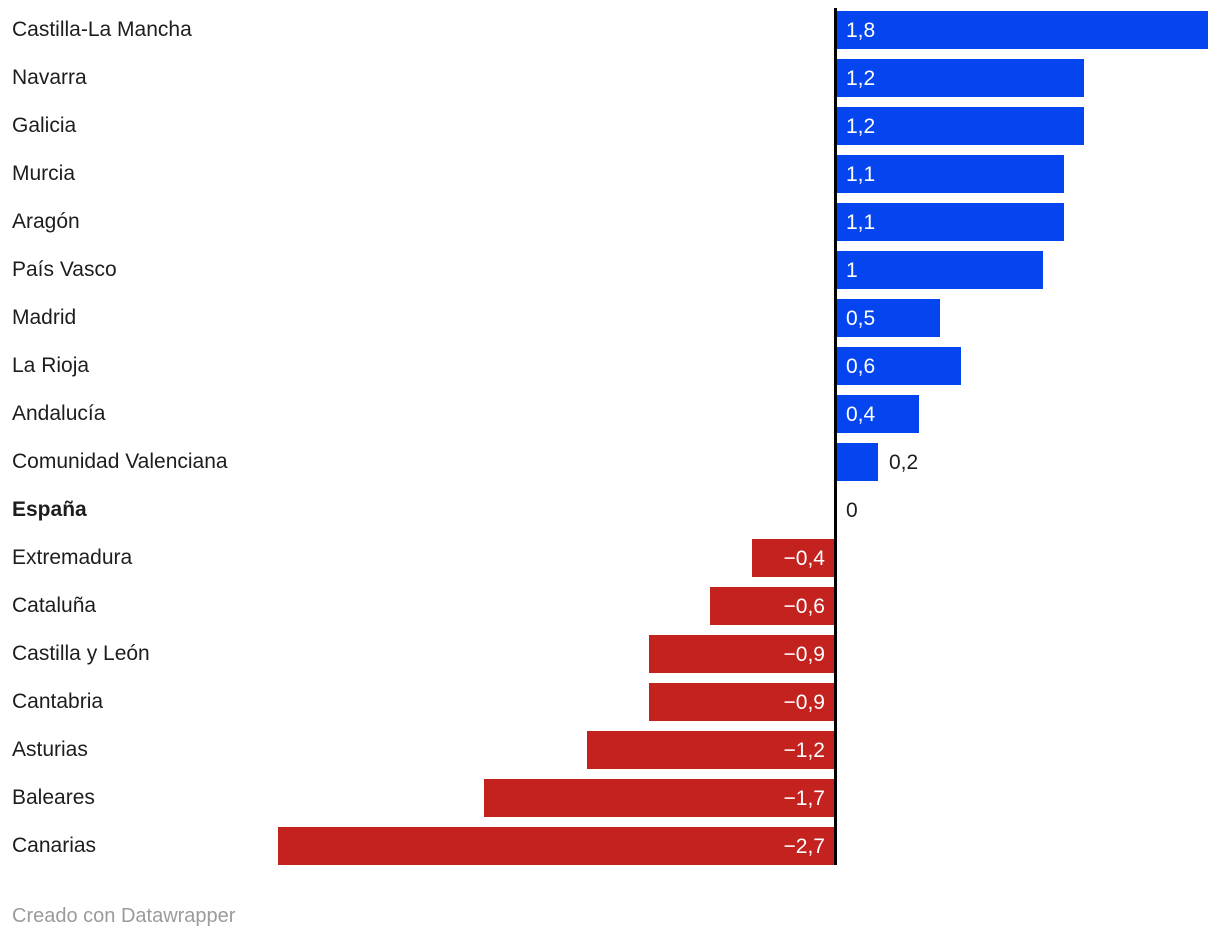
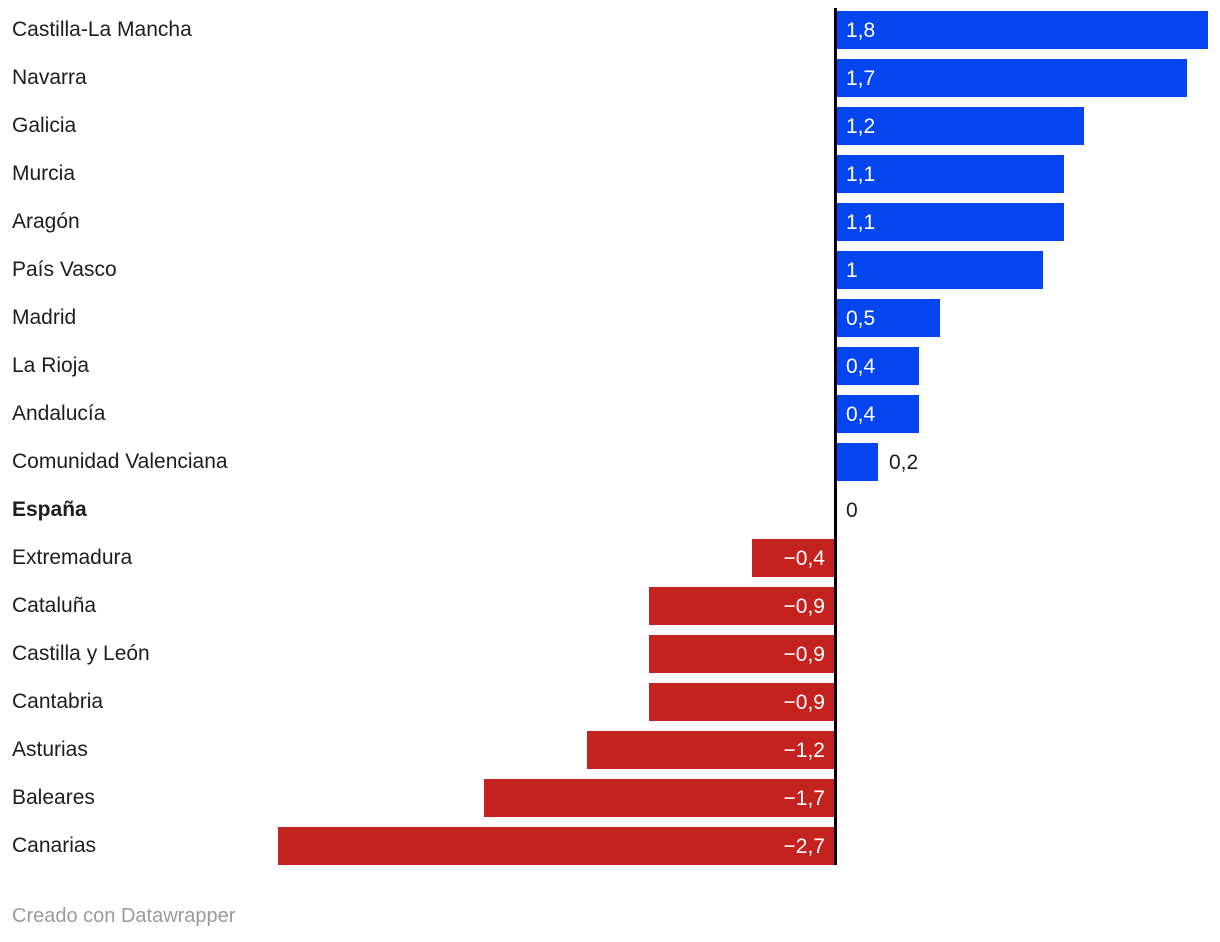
Navarra: 1,2 -> 1,7
La Rioja: 0,6 -> 0,4
Cataluña: −0,6 -> −0,9
